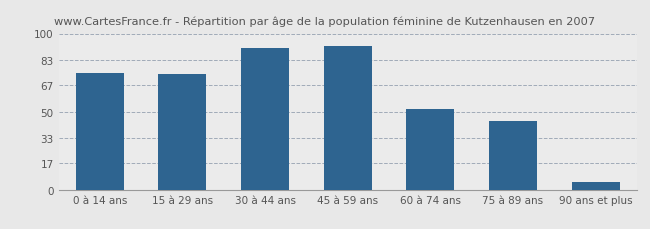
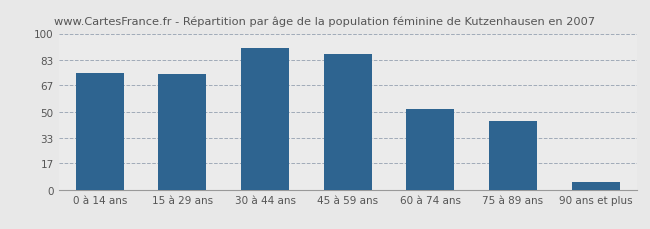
45 à 59 ans: 92 -> 87
